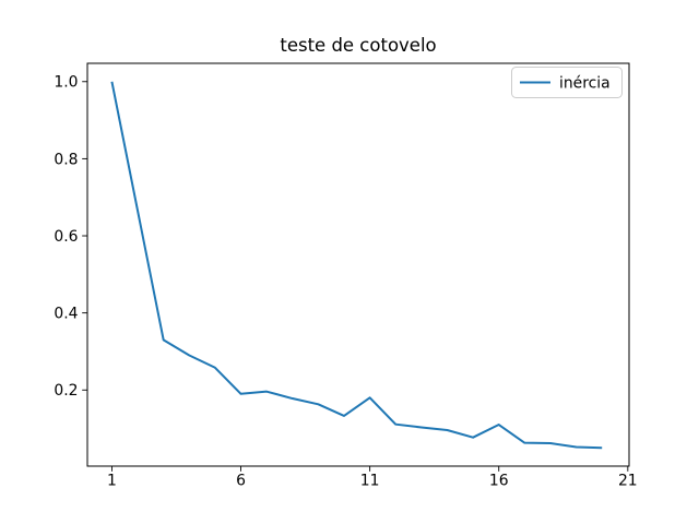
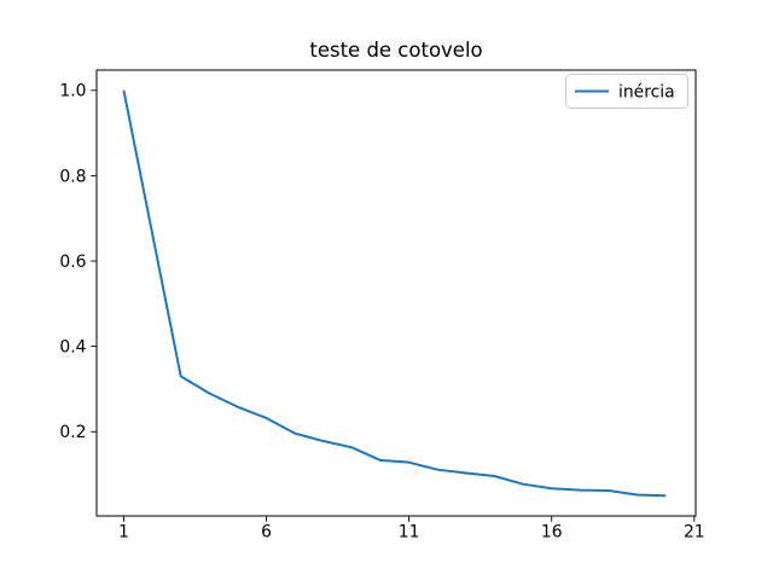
6: 0.19 -> 0.23
11: 0.18 -> 0.13
16: 0.11 -> 0.07
